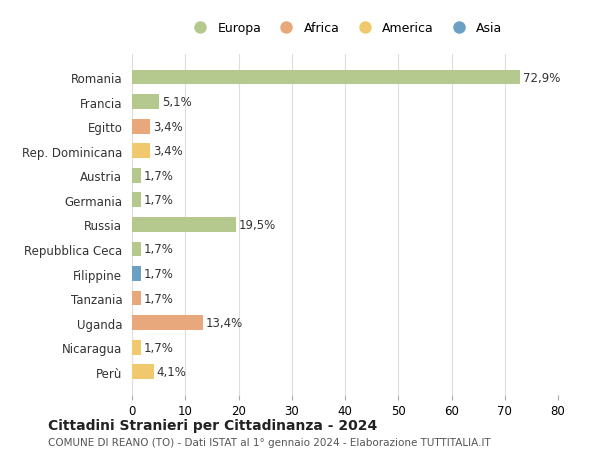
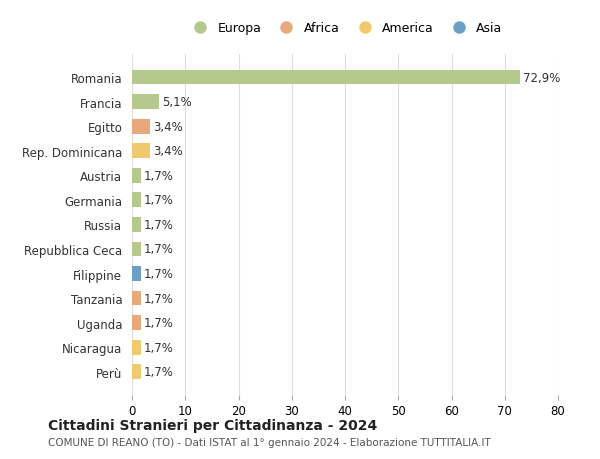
Russia: 19,5% -> 1,7%
Uganda: 13,4% -> 1,7%
Perù: 4,1% -> 1,7%
